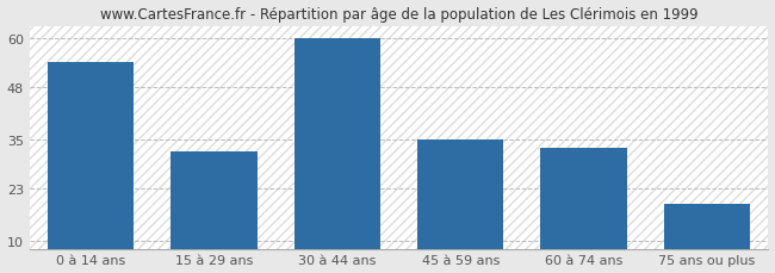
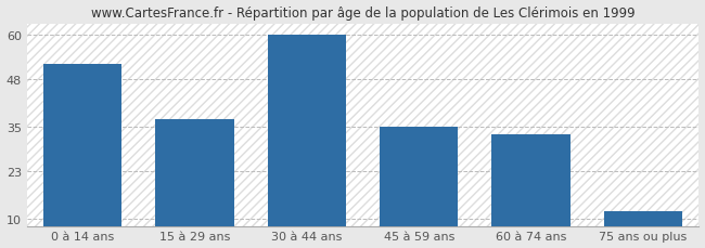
0 à 14 ans: 54 -> 52
15 à 29 ans: 32 -> 37
75 ans ou plus: 19 -> 12
